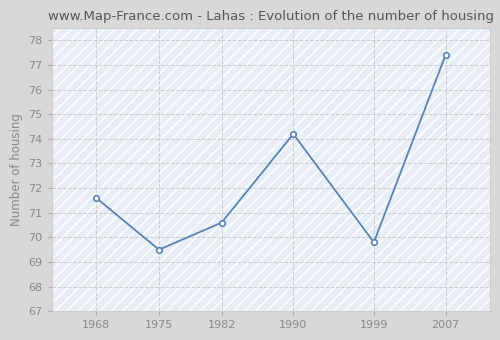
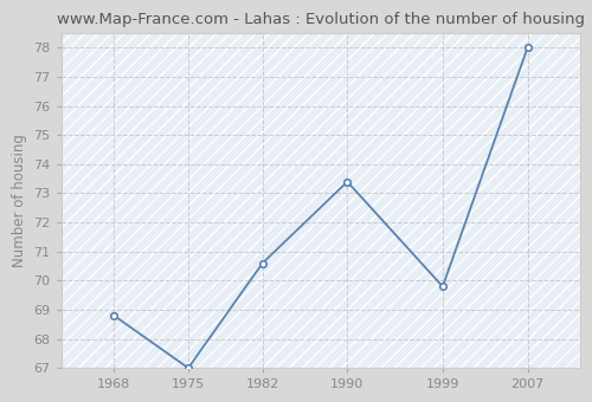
1968: 71.6 -> 68.8
1975: 69.5 -> 67.0
1990: 74.2 -> 73.4
2007: 77.4 -> 78.0
